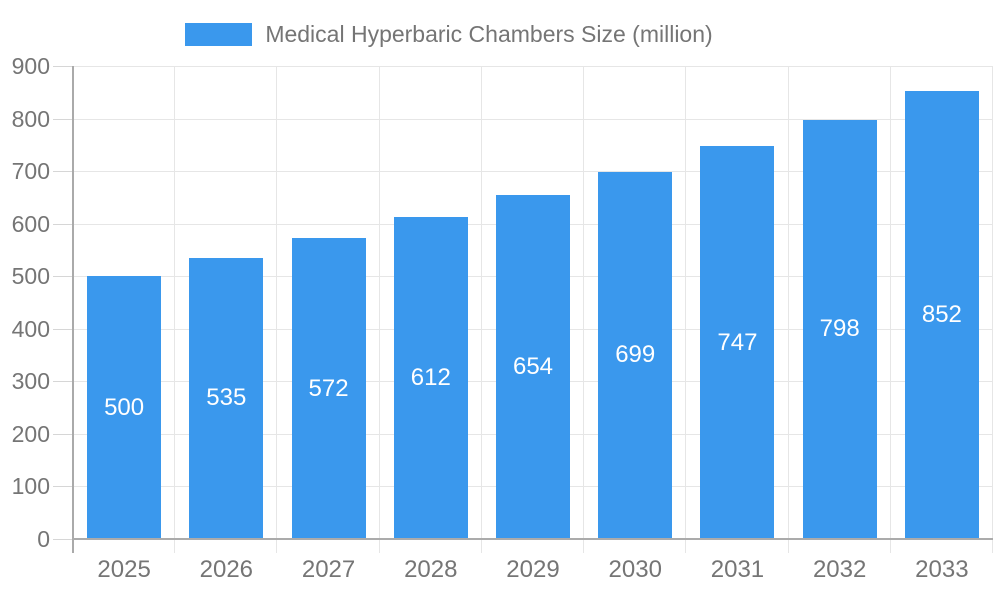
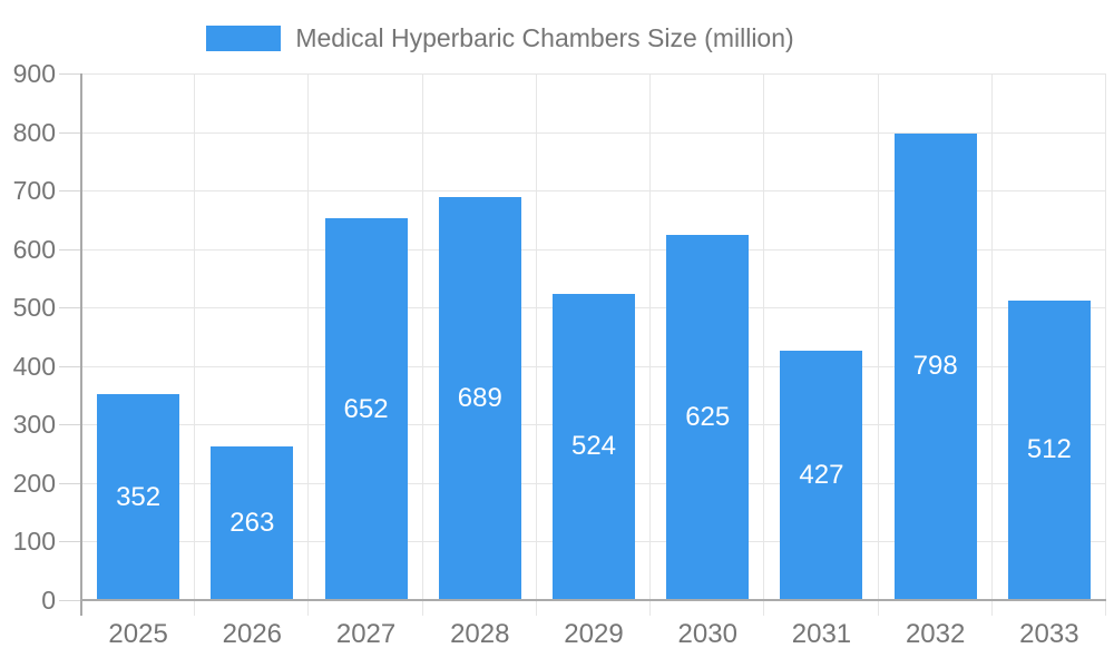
2025: 500 -> 352
2026: 535 -> 263
2027: 572 -> 652
2028: 612 -> 689
2029: 654 -> 524
2030: 699 -> 625
2031: 747 -> 427
2033: 852 -> 512
